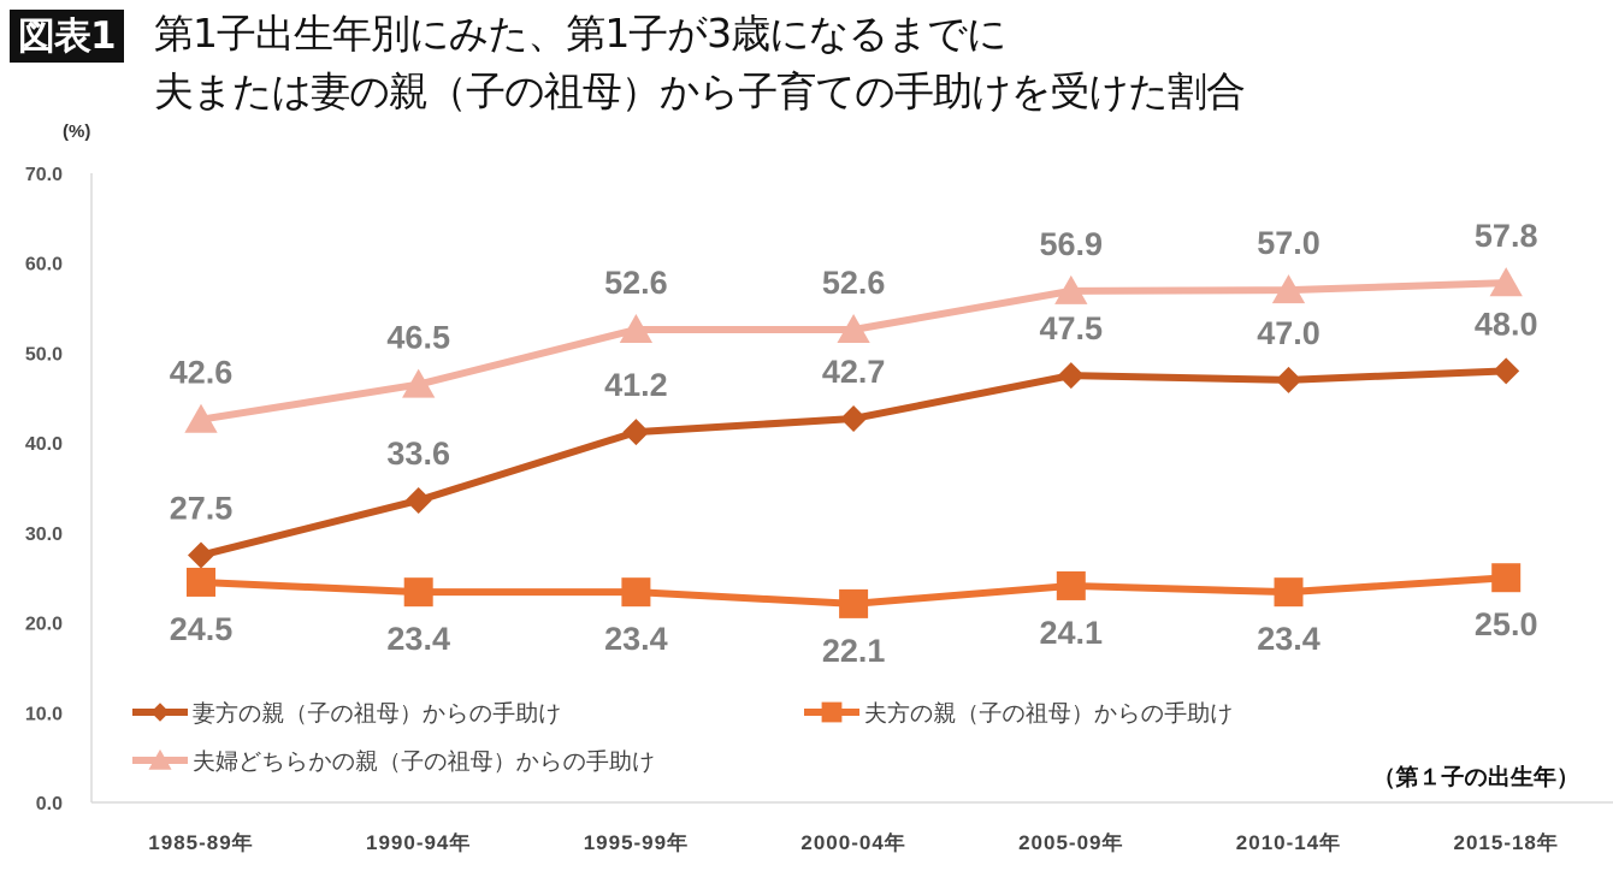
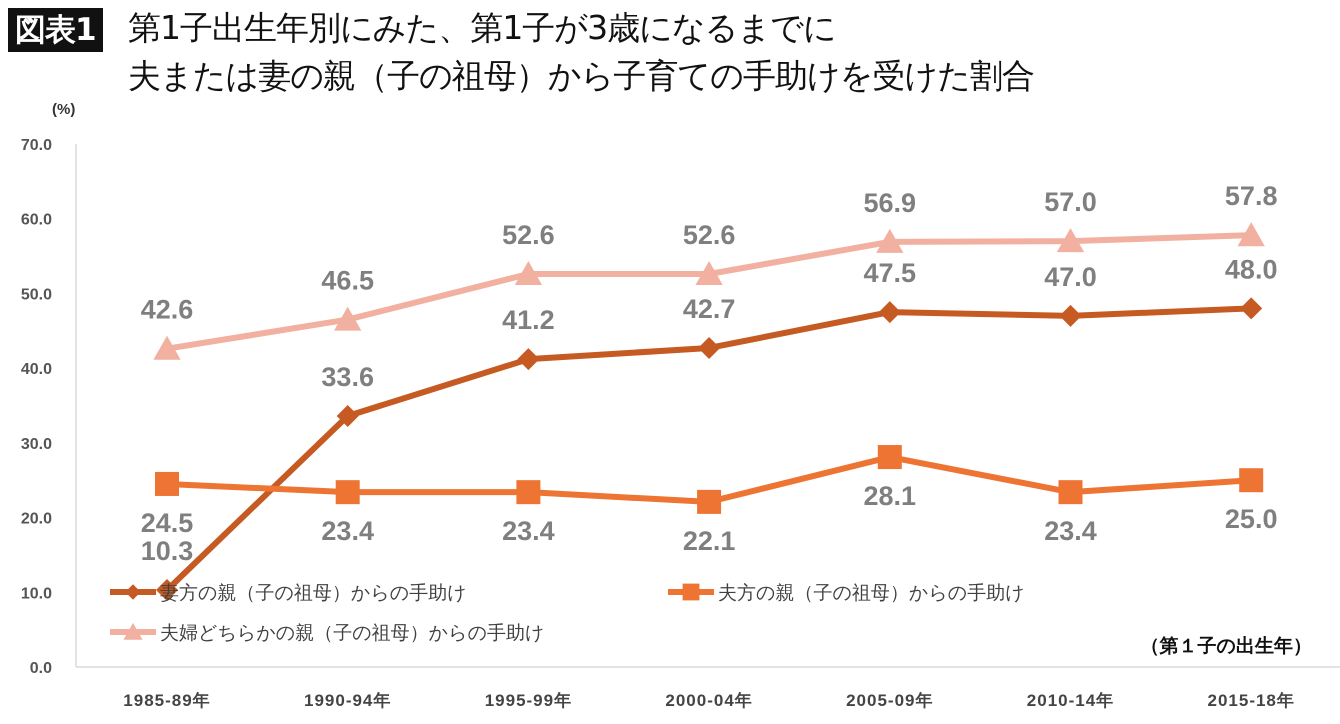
妻方の親（子の祖母）からの手助け/1985-89年: 27.5 -> 10.3
夫方の親（子の祖母）からの手助け/2005-09年: 24.1 -> 28.1
